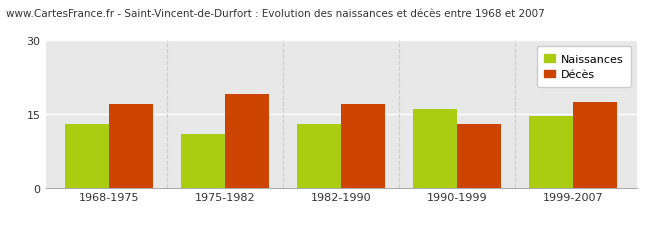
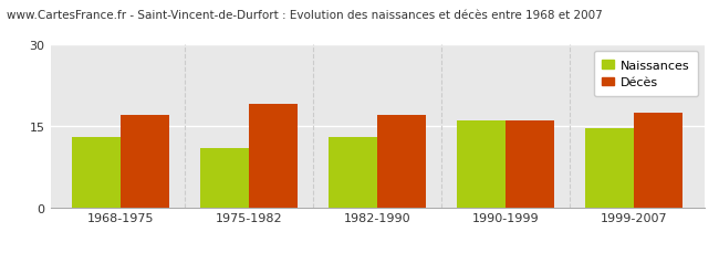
Décès/1990-1999: 13.0 -> 16.0
